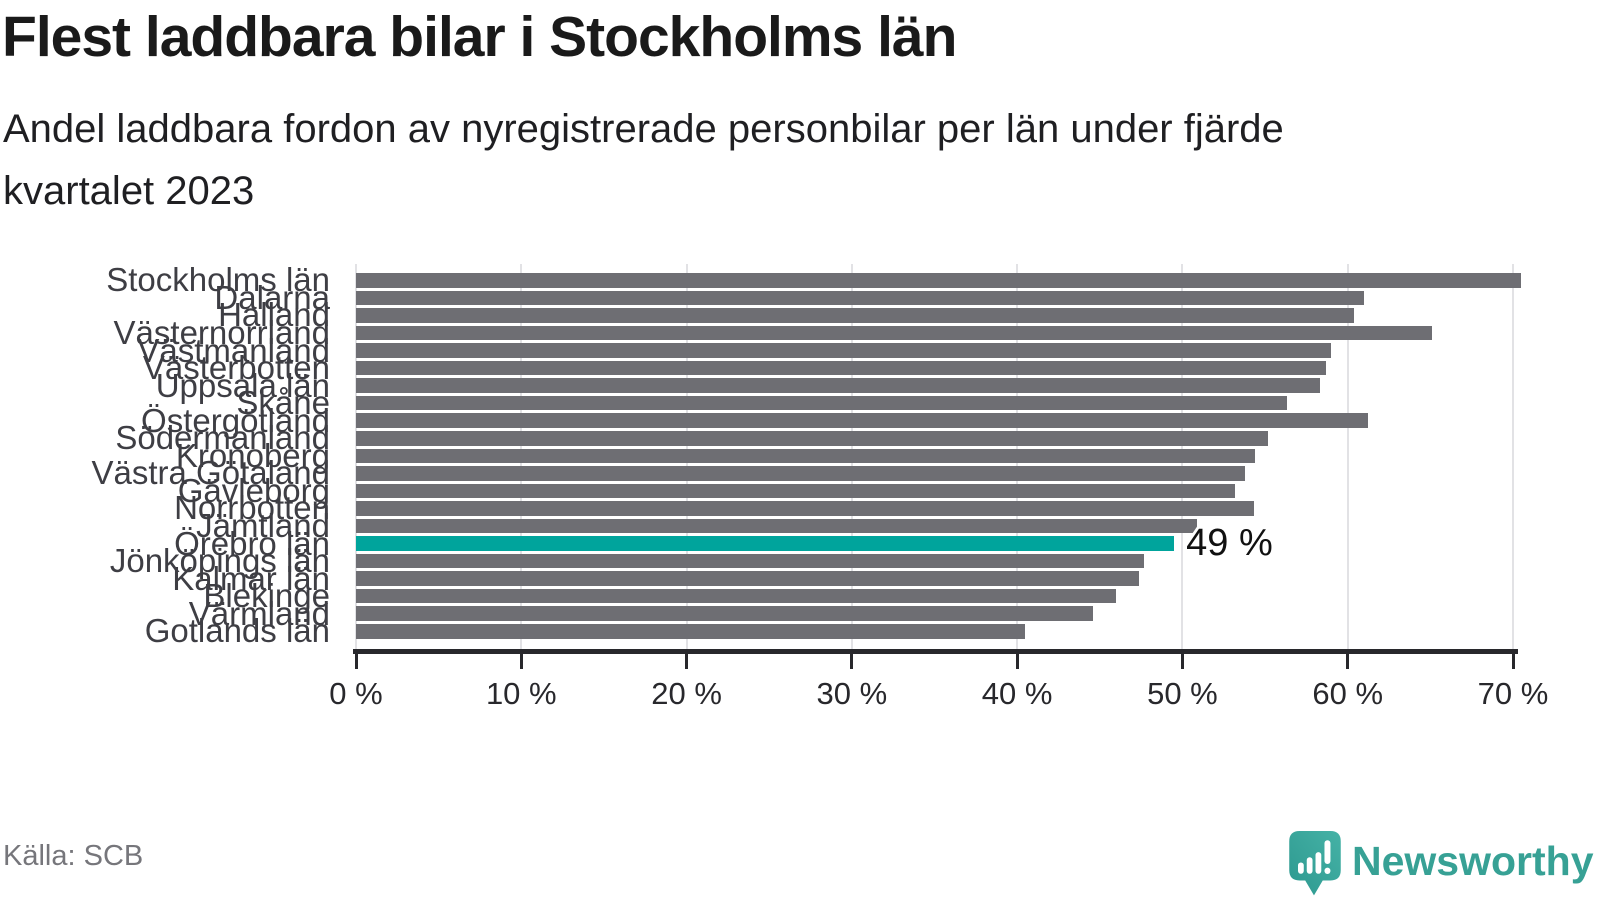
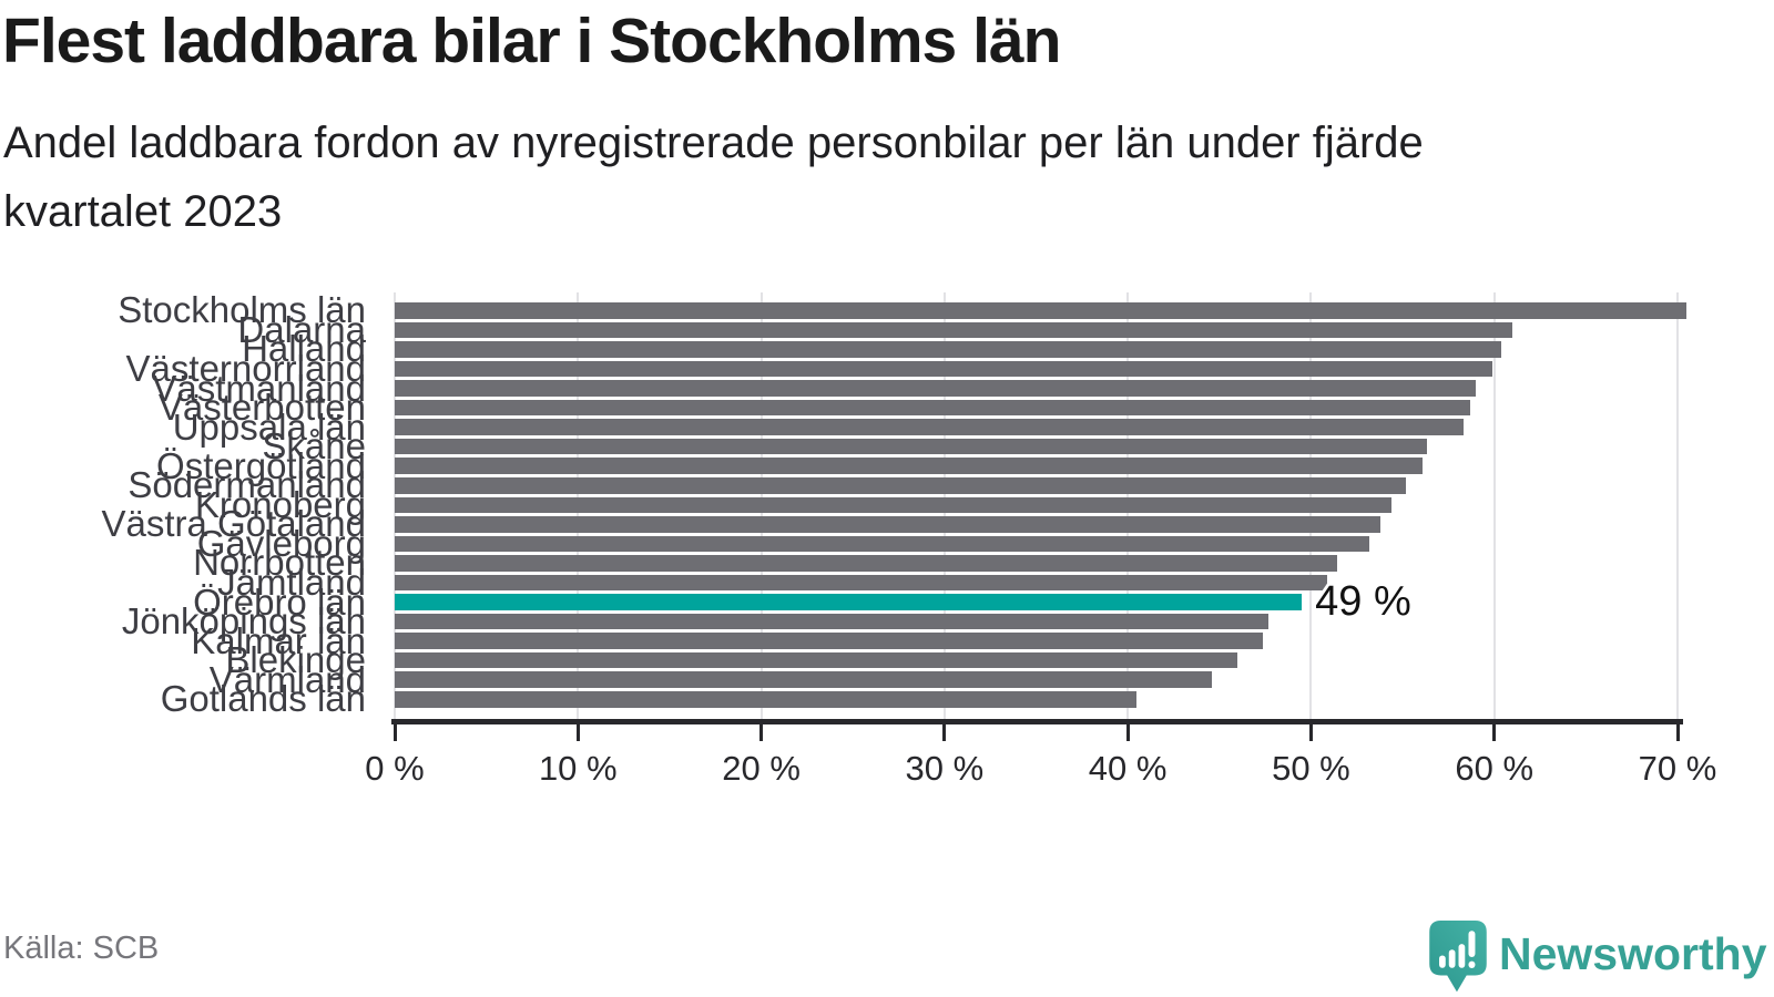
Västernorrland: 65.1% -> 59.9%
Östergötland: 61.2% -> 56.1%
Norrbotten: 54.3% -> 51.4%
